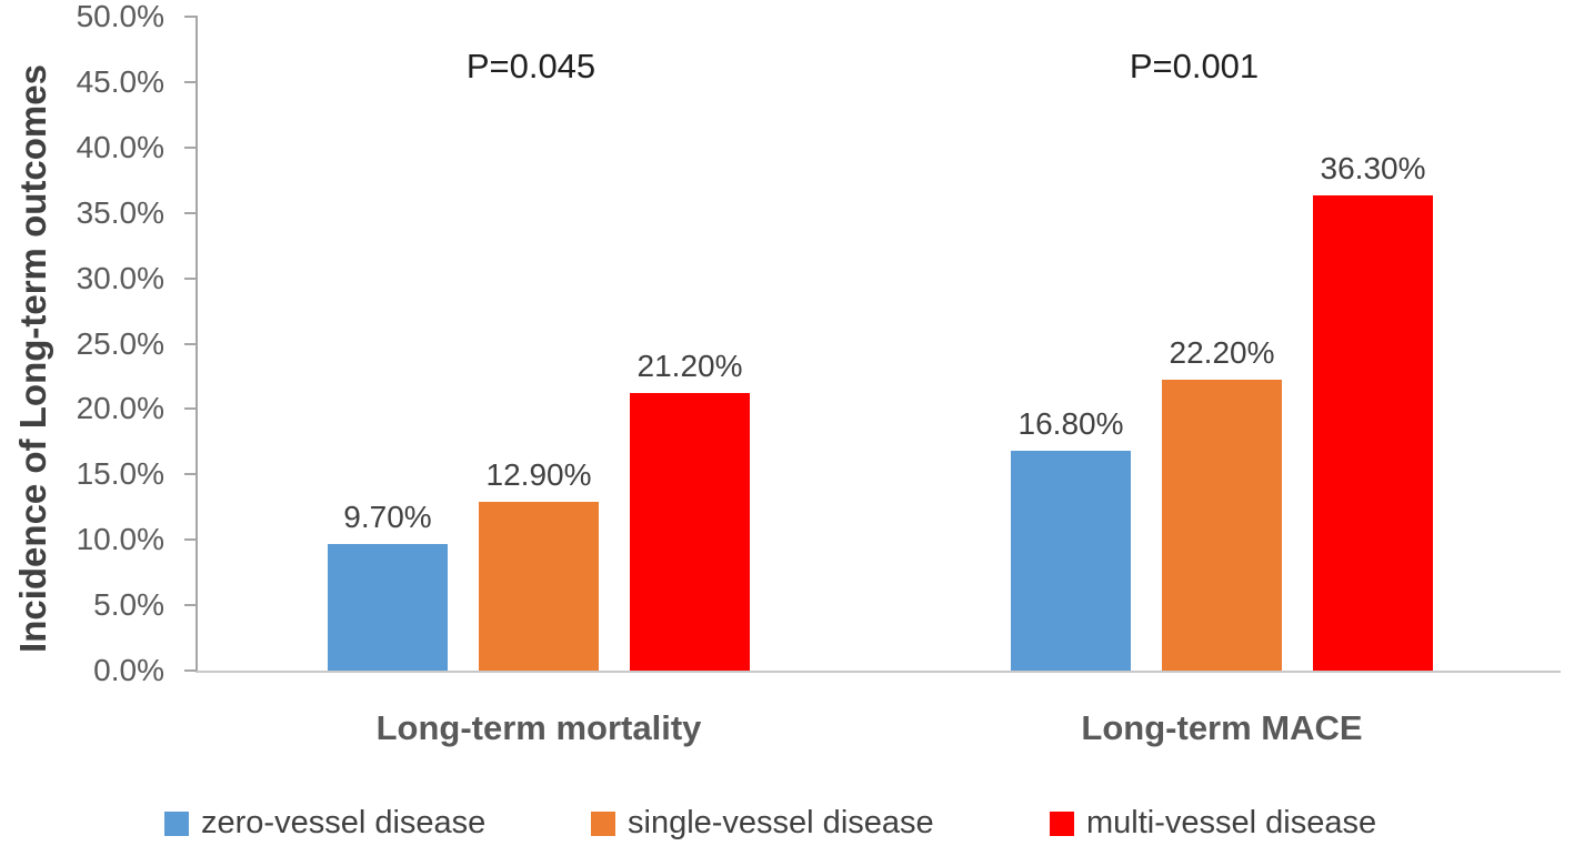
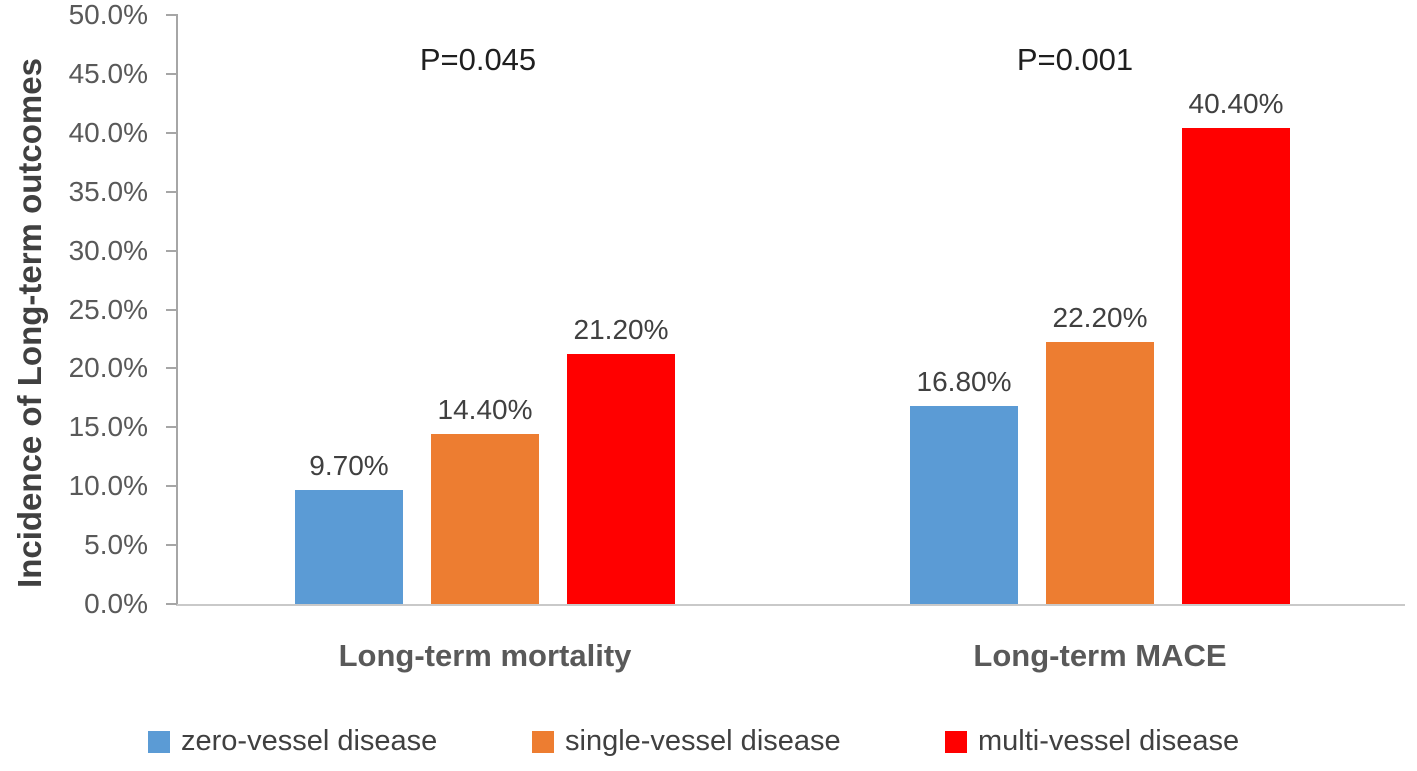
single-vessel disease/Long-term mortality: 12.90% -> 14.40%
multi-vessel disease/Long-term MACE: 36.30% -> 40.40%
